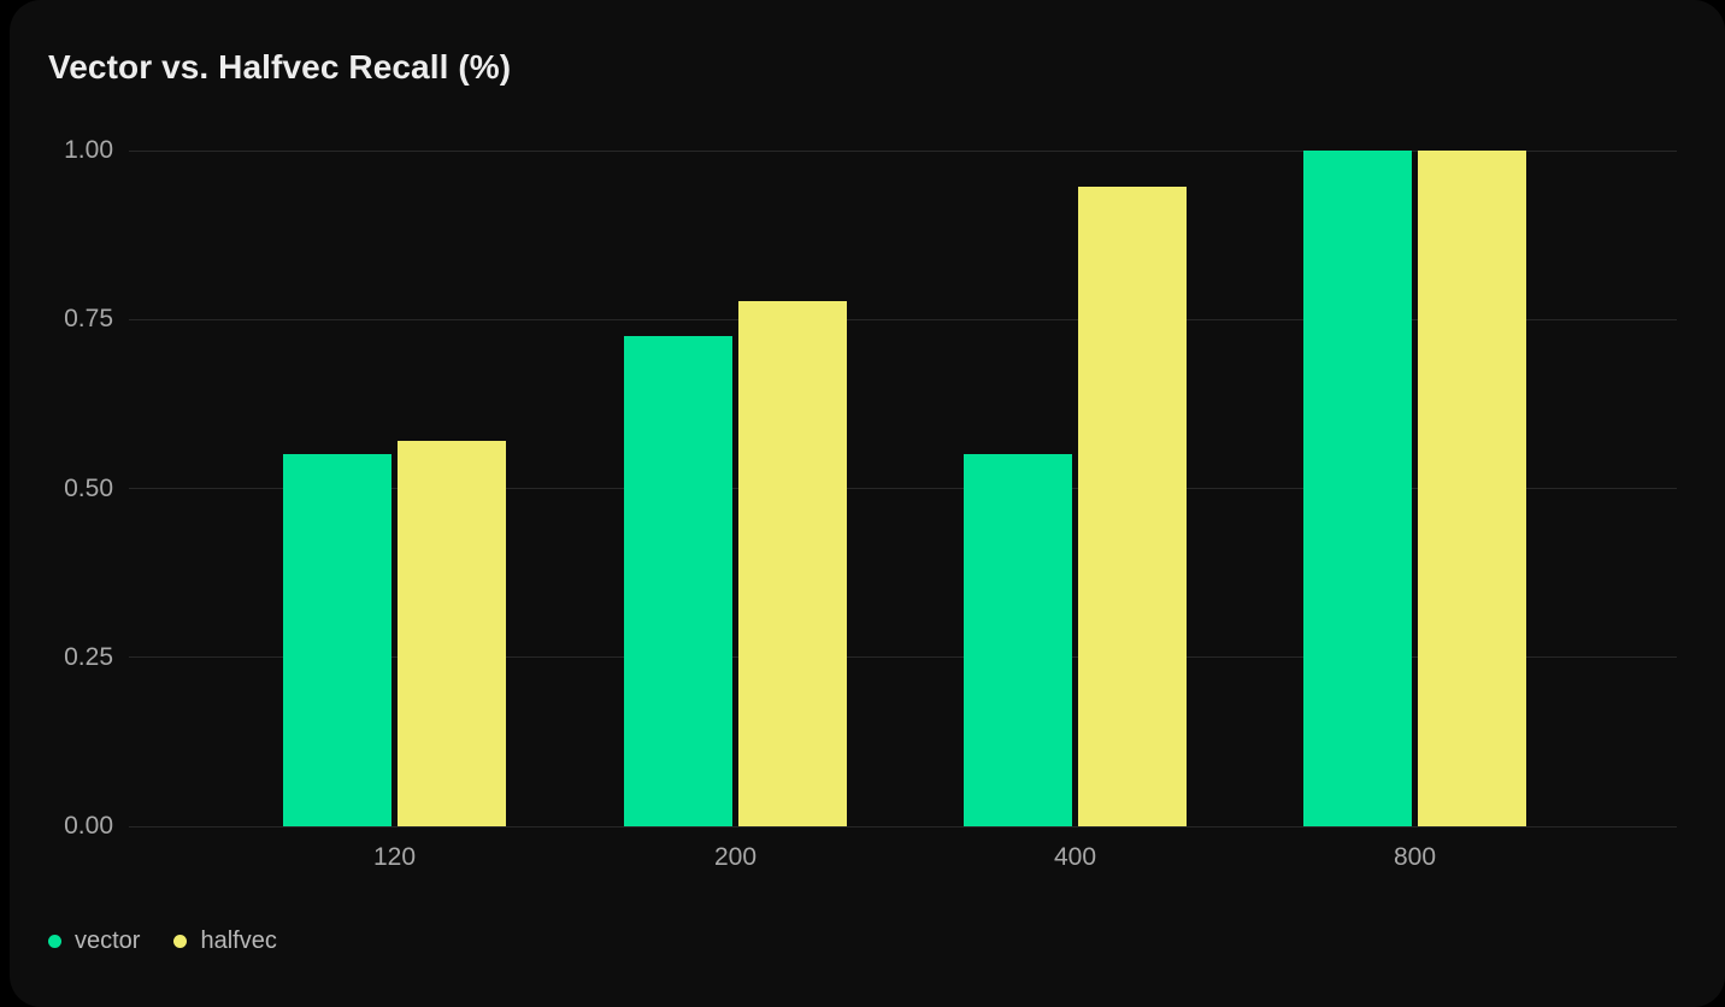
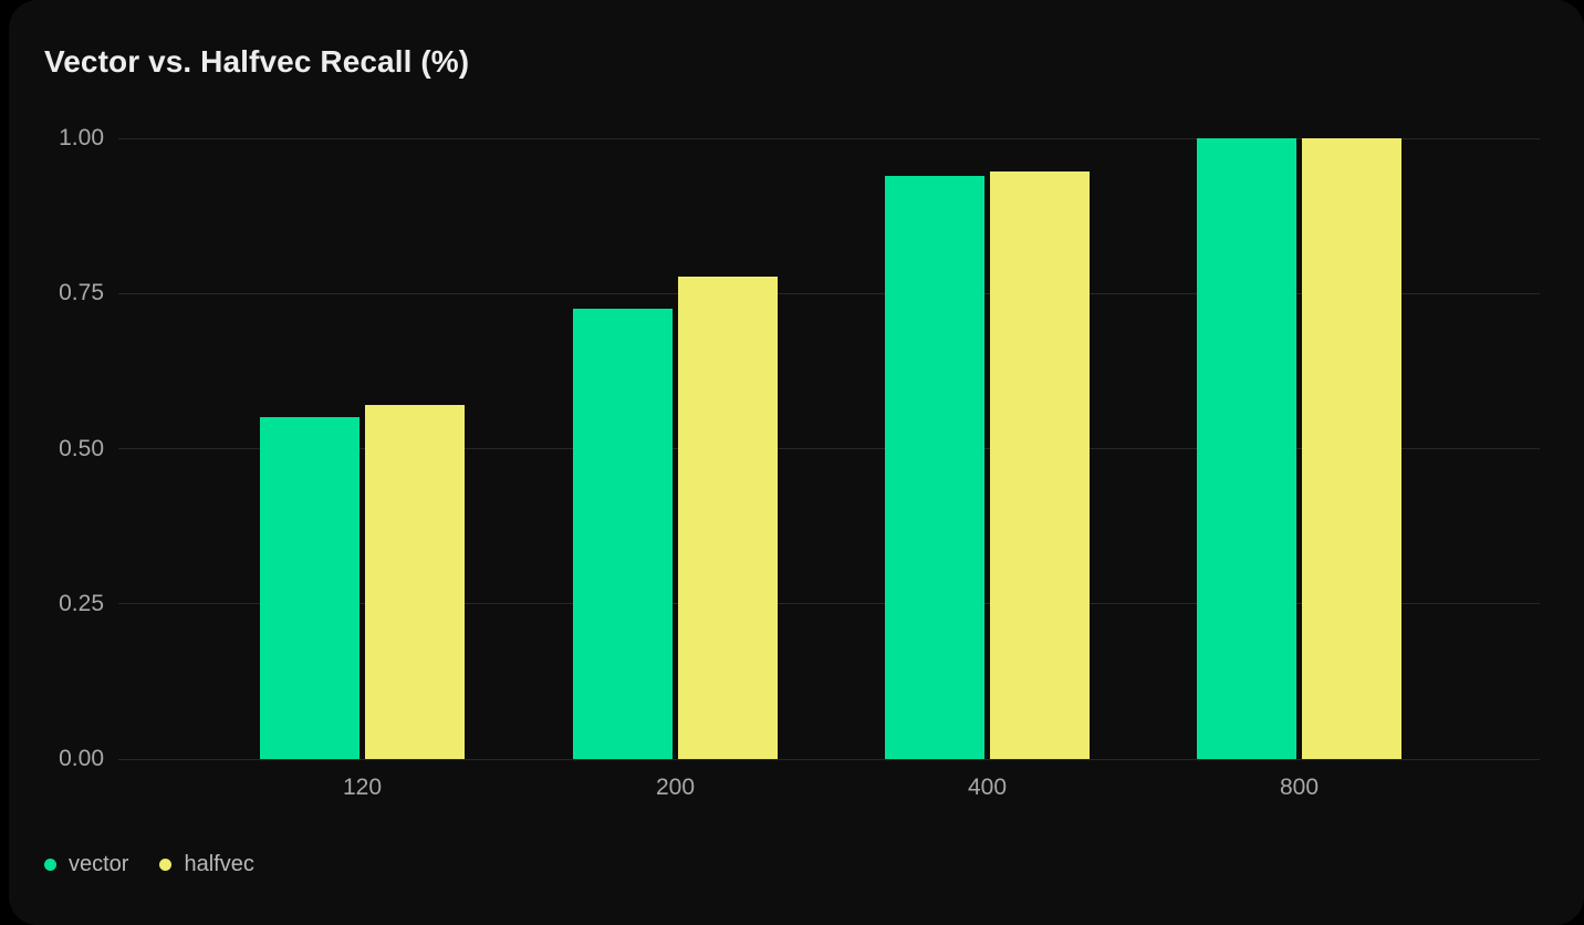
vector/400: 0.55 -> 0.94
